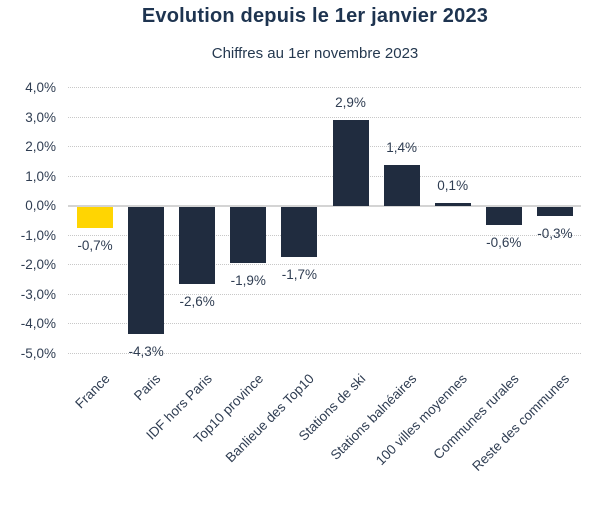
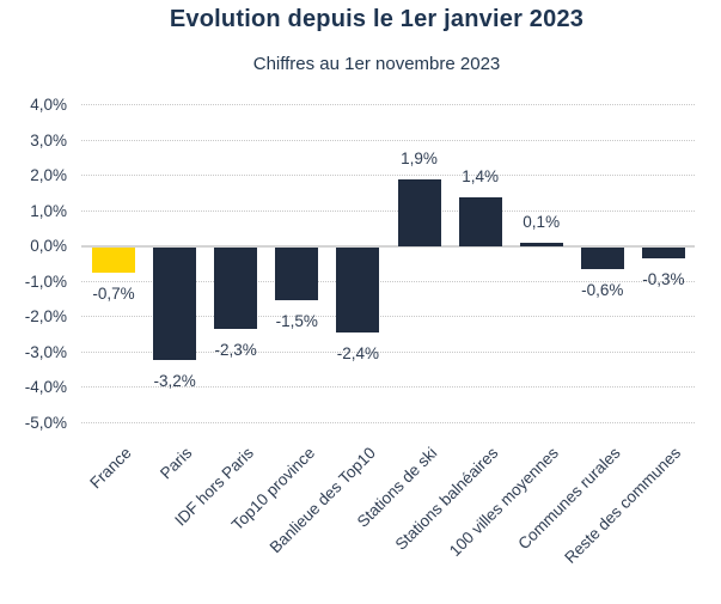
Paris: -4,3% -> -3,2%
IDF hors Paris: -2,6% -> -2,3%
Top10 province: -1,9% -> -1,5%
Banlieue des Top10: -1,7% -> -2,4%
Stations de ski: 2,9% -> 1,9%
